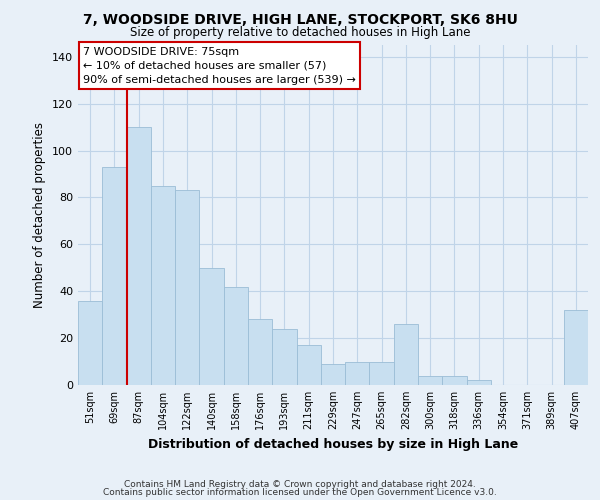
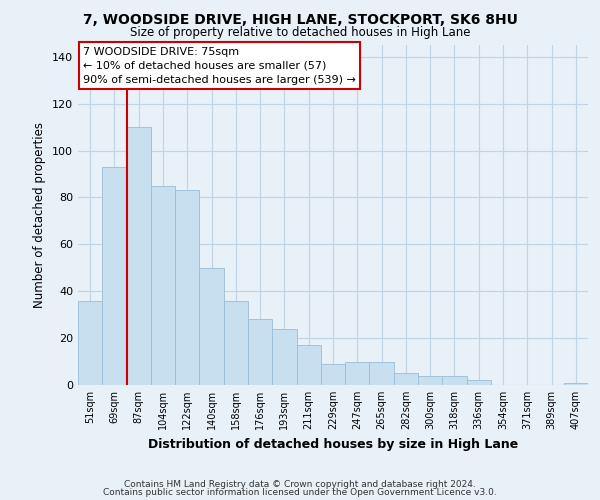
158sqm: 42 -> 36
282sqm: 26 -> 5
407sqm: 32 -> 1
